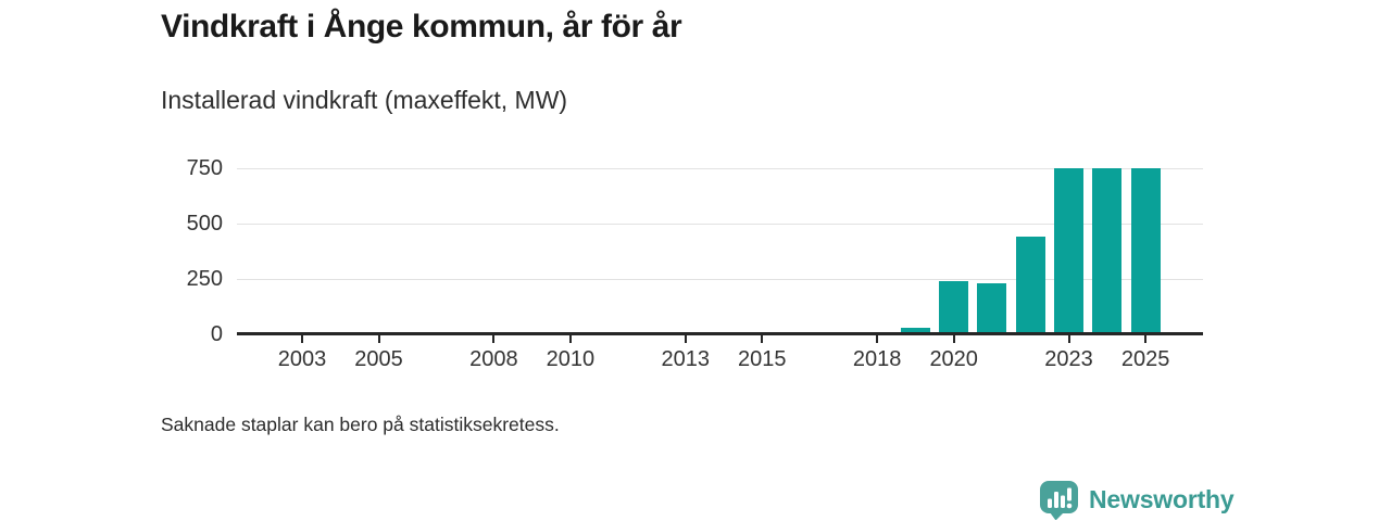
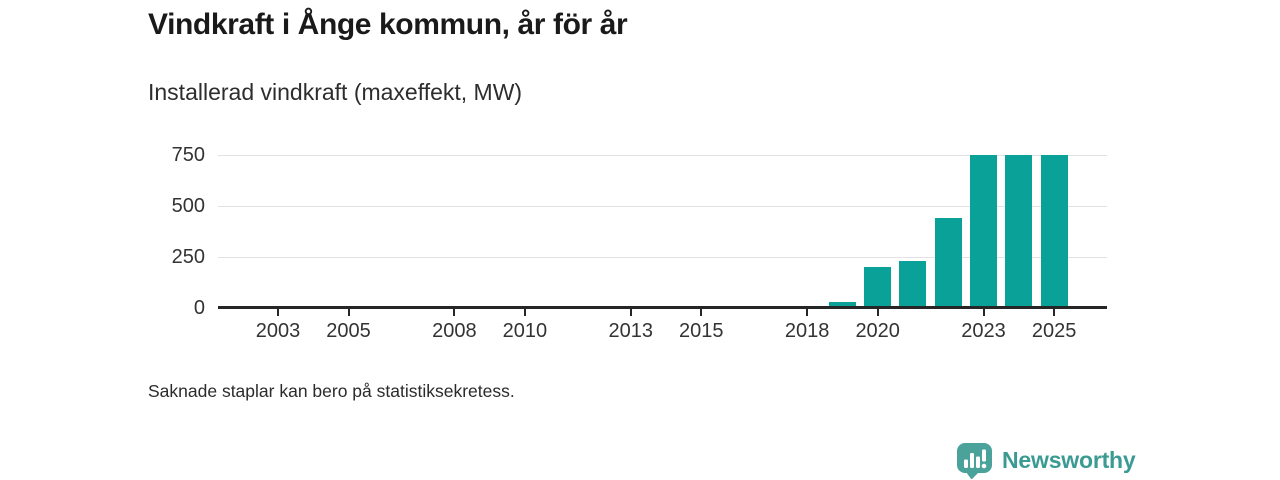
2020: 240 -> 200
